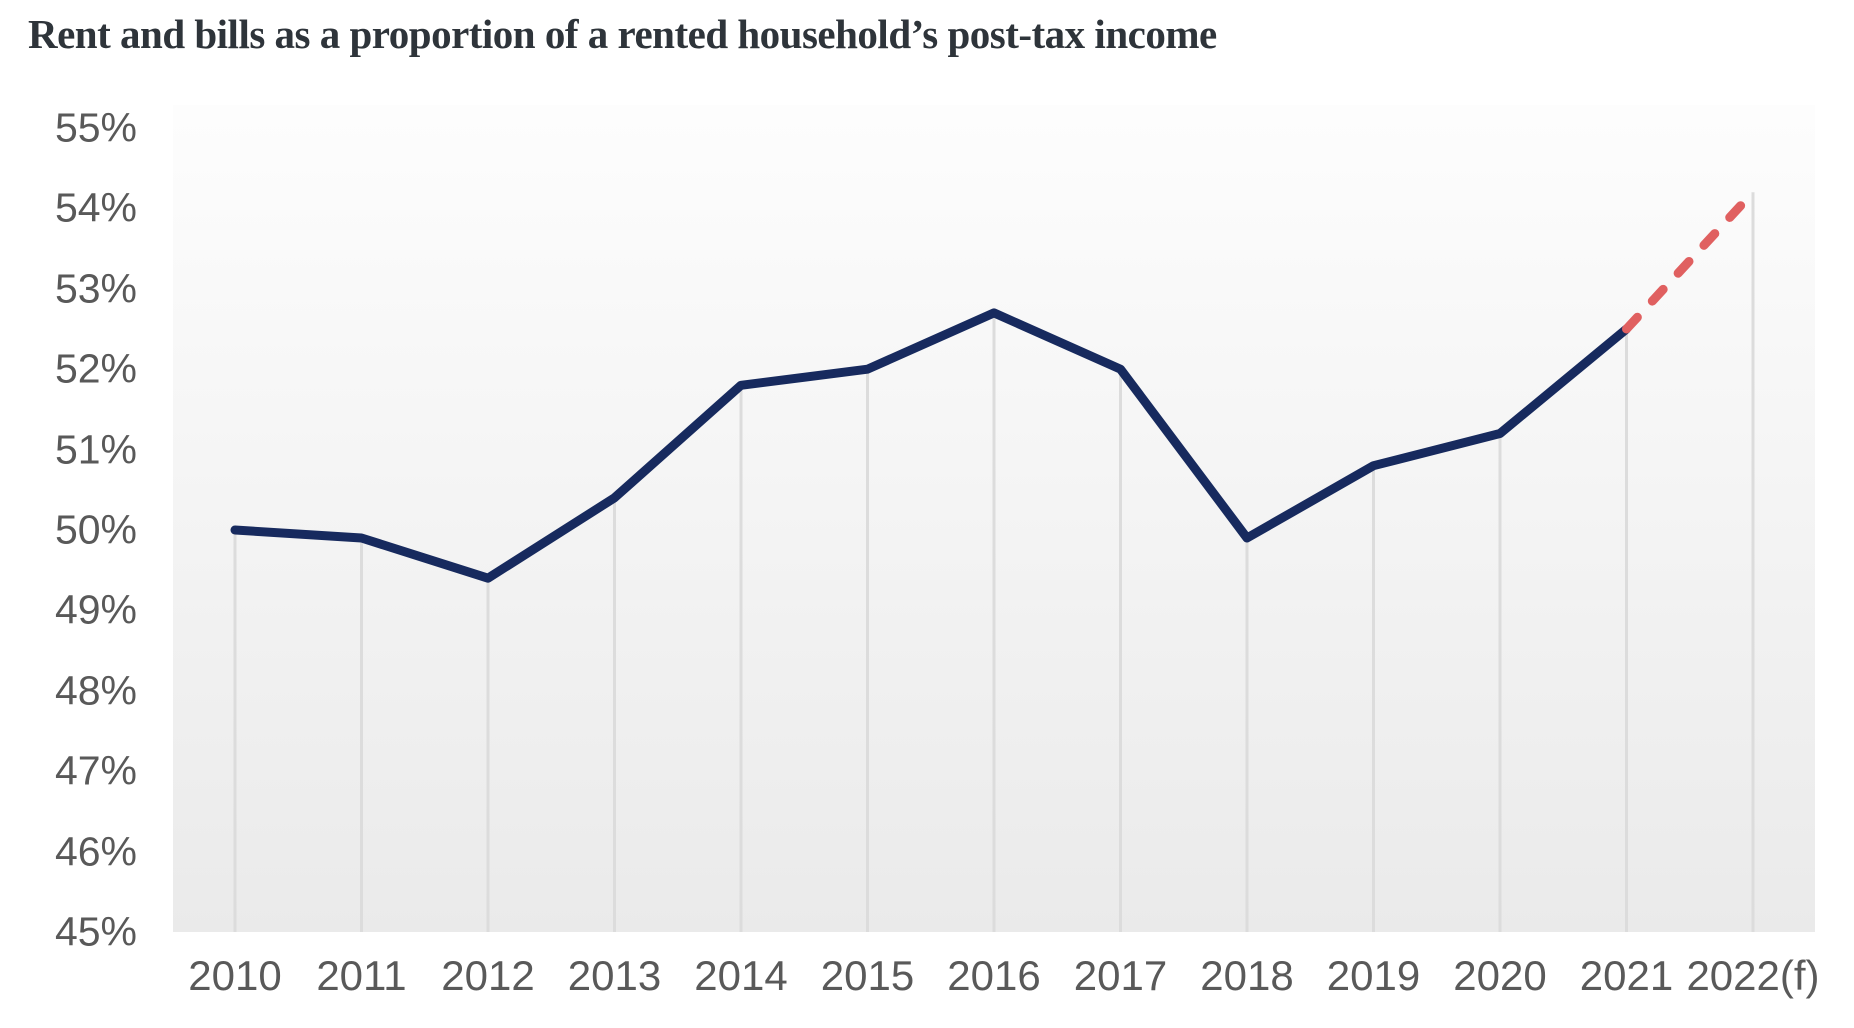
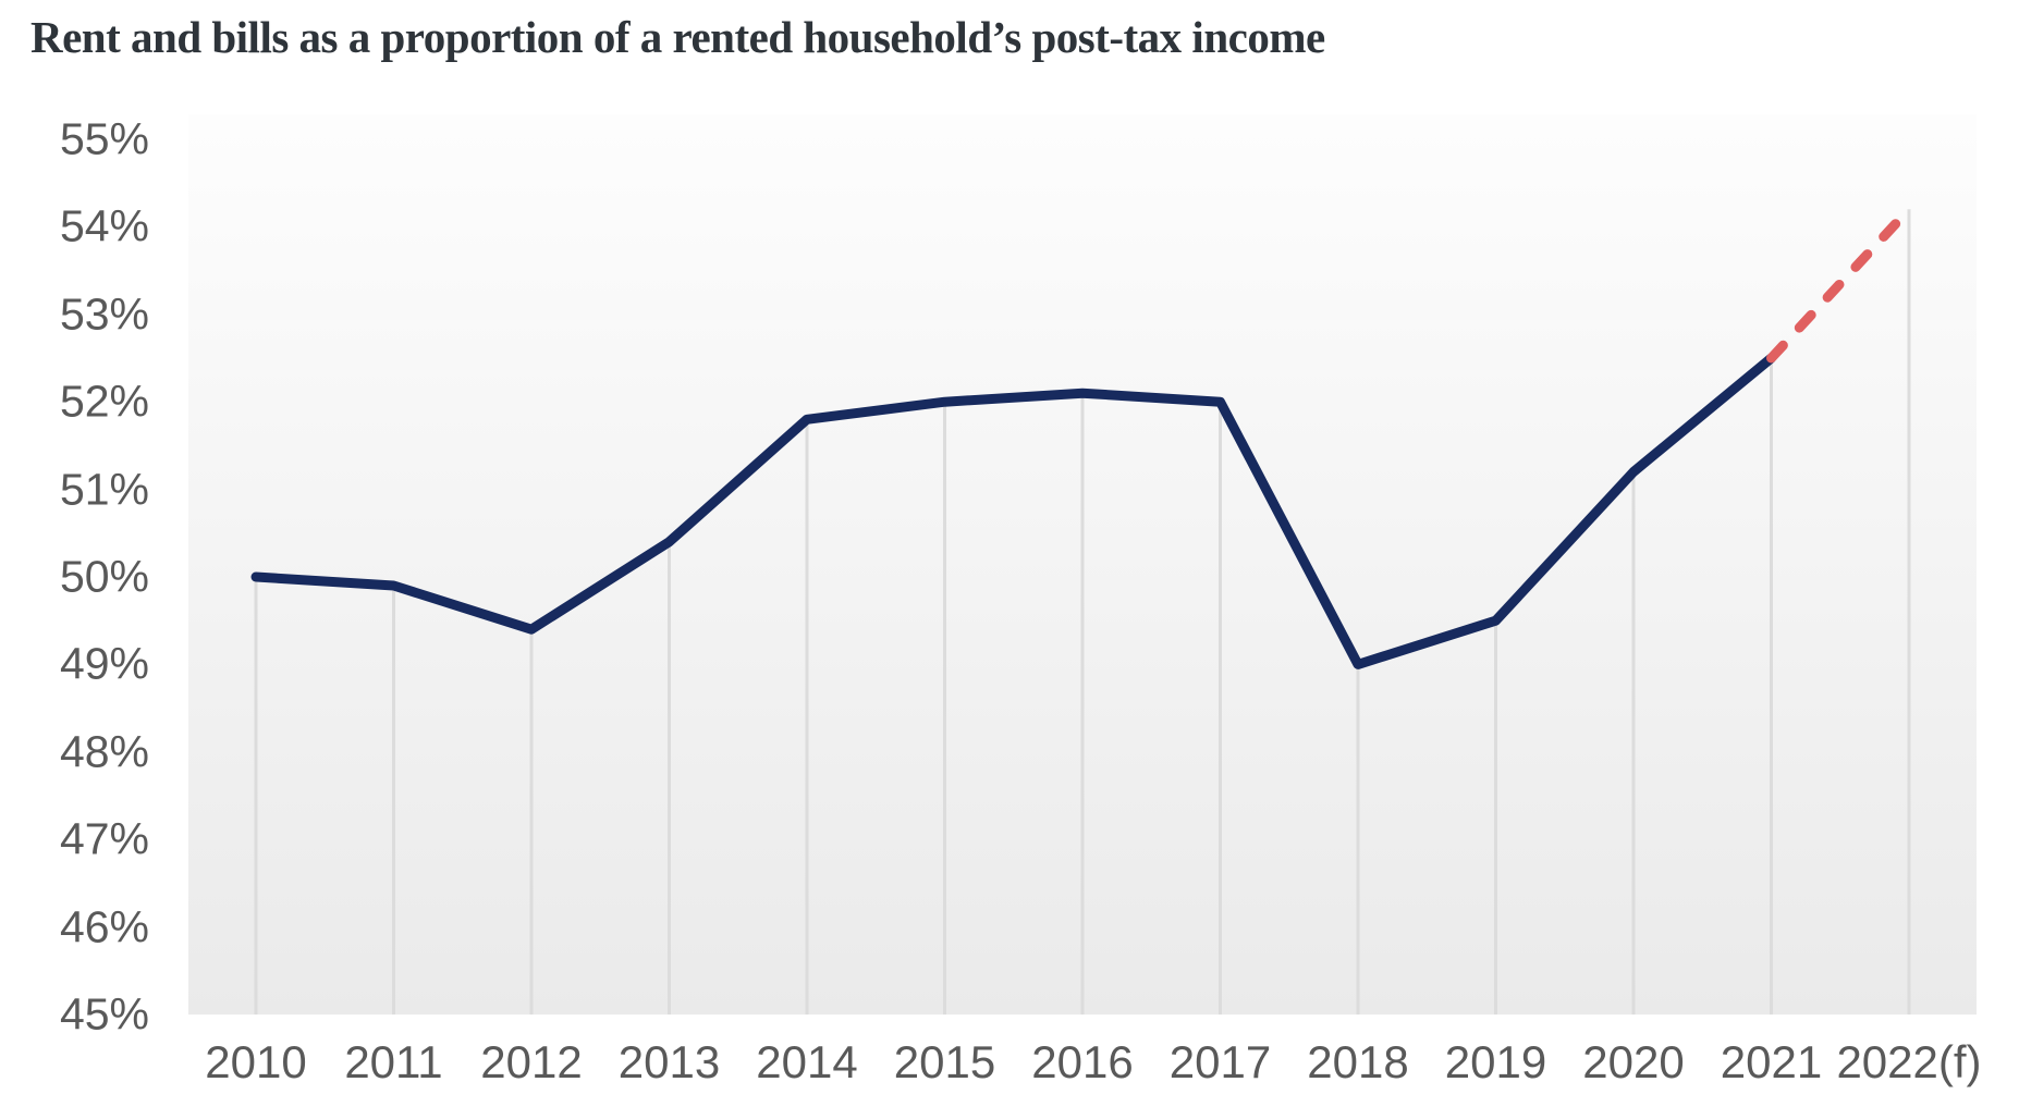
2016: 52.7% -> 52.1%
2018: 49.9% -> 49.0%
2019: 50.8% -> 49.5%
